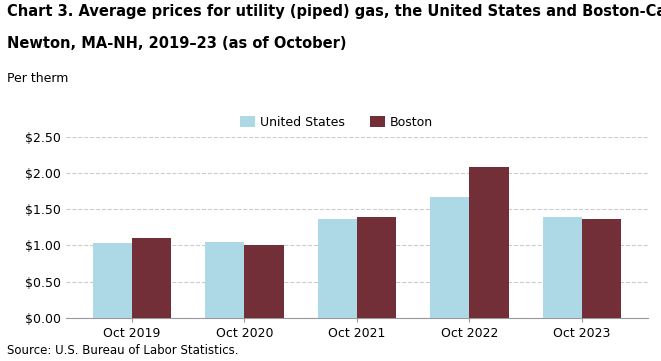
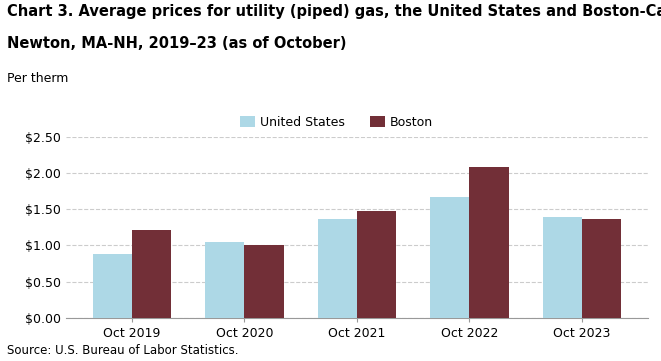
United States/Oct 2019: $1.03 -> $0.88
Boston/Oct 2019: $1.10 -> $1.22
Boston/Oct 2021: $1.39 -> $1.48
